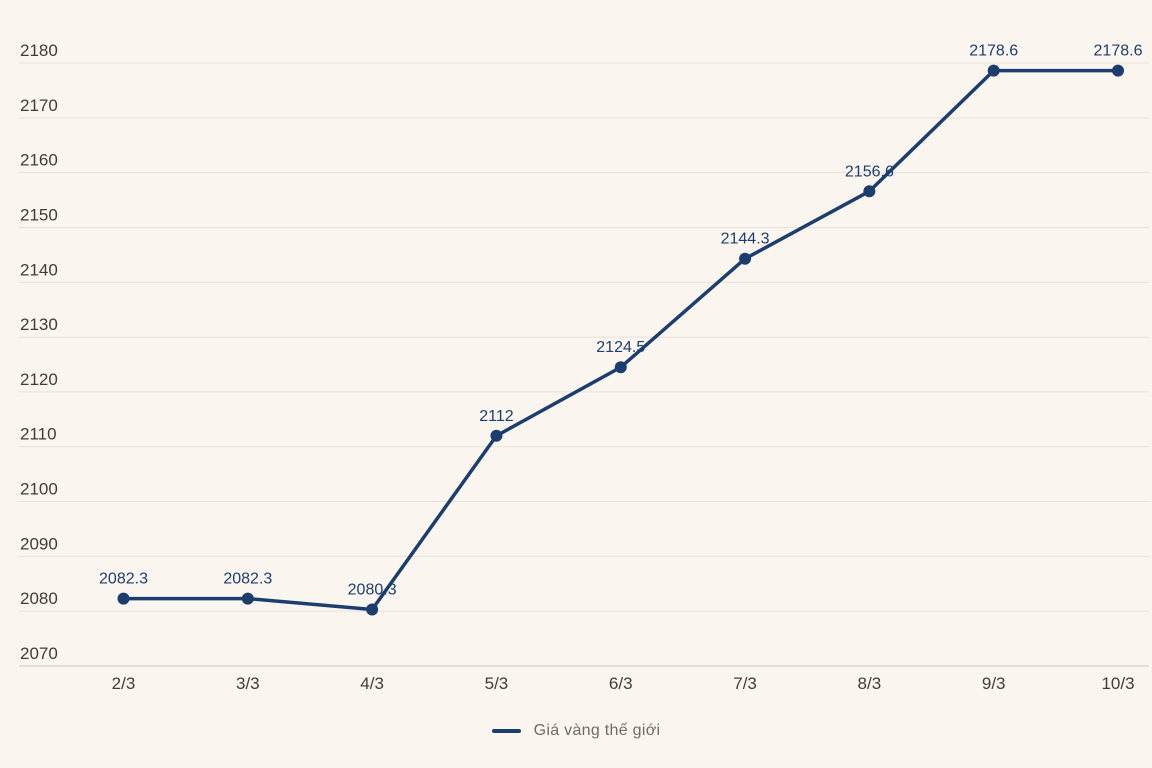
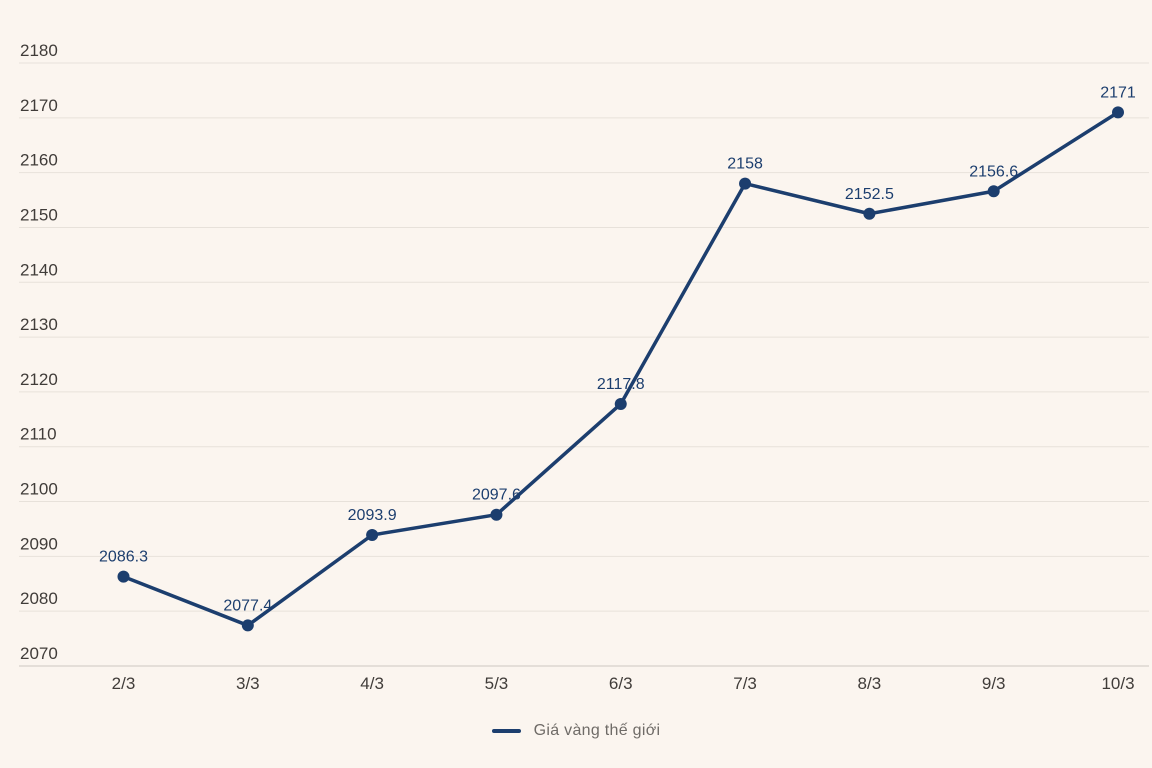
2/3: 2082.3 -> 2086.3
3/3: 2082.3 -> 2077.4
4/3: 2080.3 -> 2093.9
5/3: 2112 -> 2097.6
6/3: 2124.5 -> 2117.8
7/3: 2144.3 -> 2158
8/3: 2156.6 -> 2152.5
9/3: 2178.6 -> 2156.6
10/3: 2178.6 -> 2171
